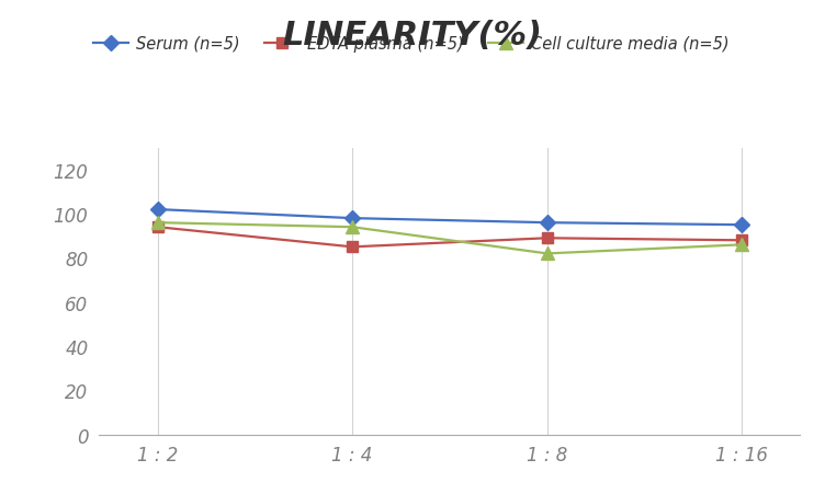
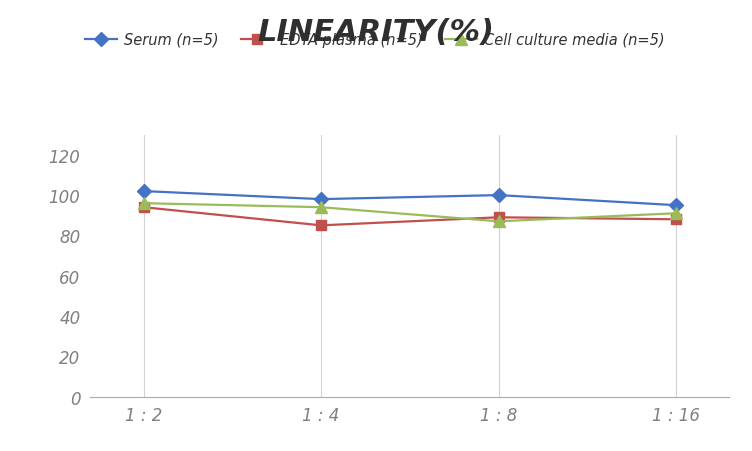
Serum (n=5)/1 : 8: 96 -> 100
Cell culture media (n=5)/1 : 8: 82 -> 87
Cell culture media (n=5)/1 : 16: 86 -> 91
